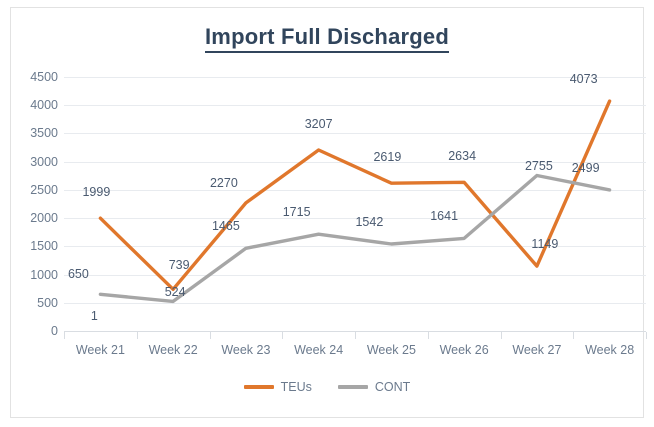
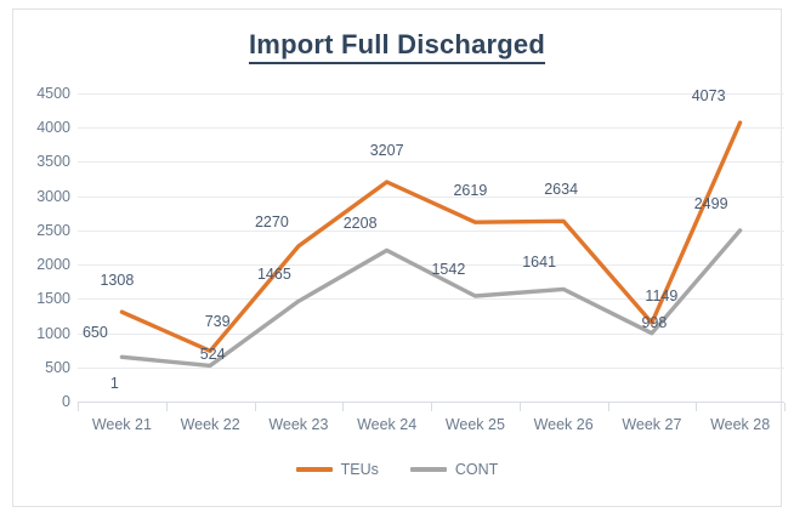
TEUs/Week 21: 1999 -> 1308
CONT/Week 24: 1715 -> 2208
CONT/Week 27: 2755 -> 998
